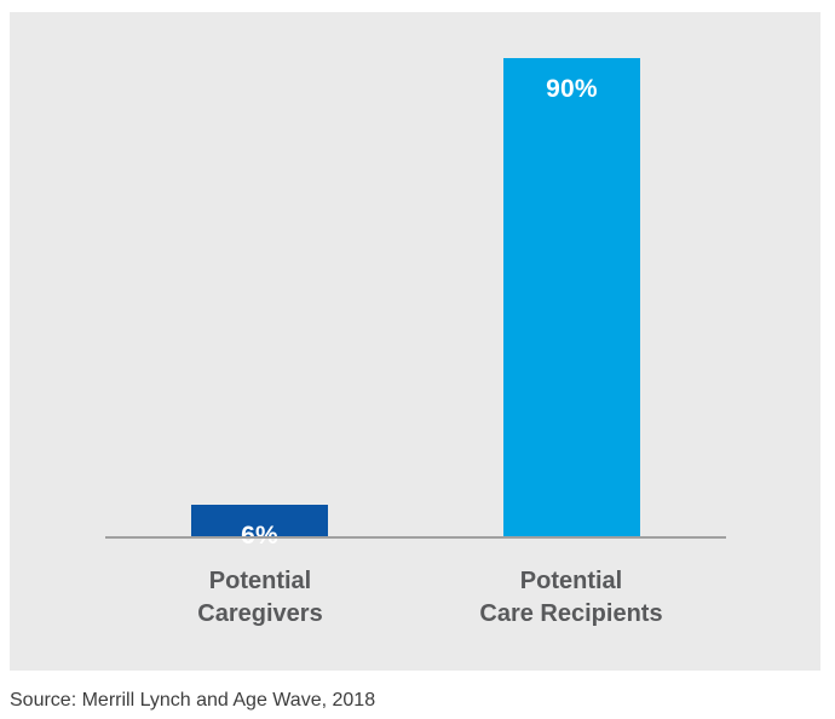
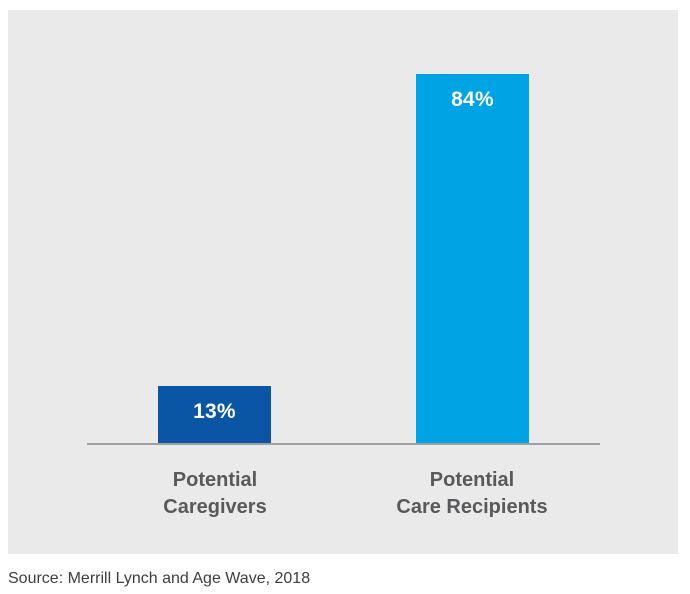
Potential Caregivers: 6% -> 13%
Potential Care Recipients: 90% -> 84%
